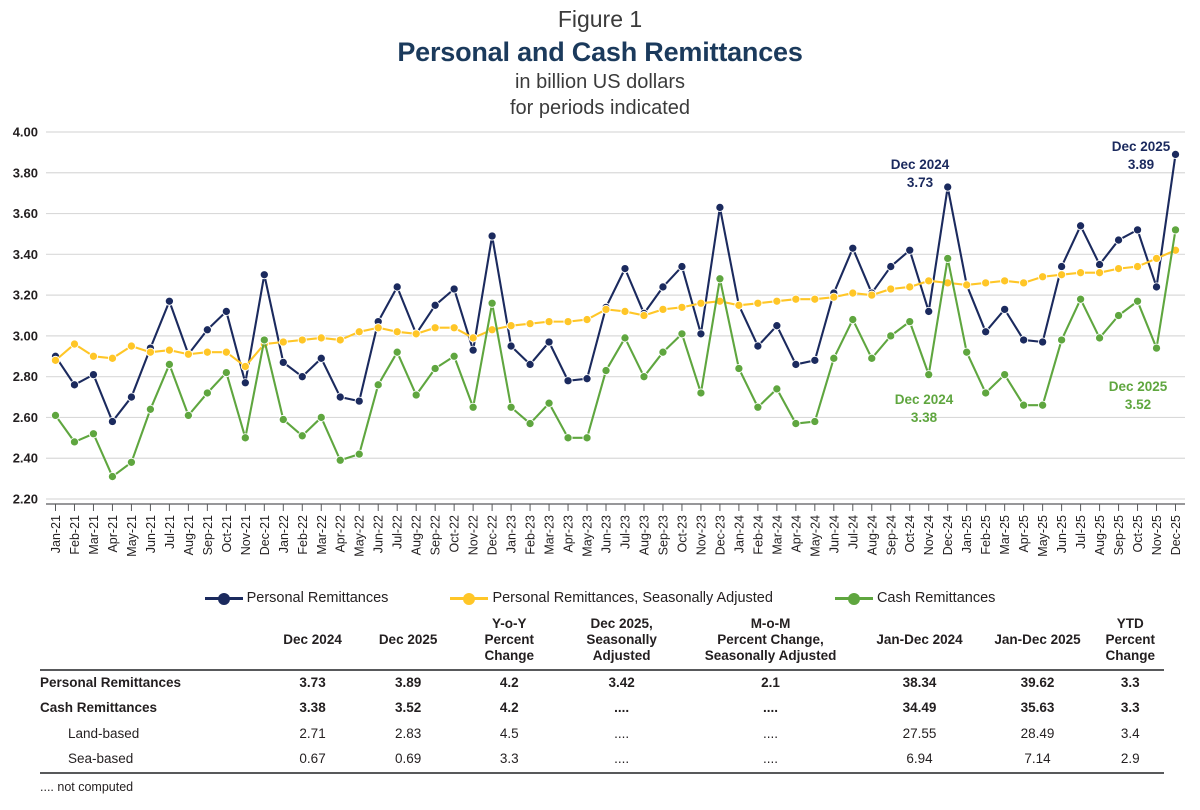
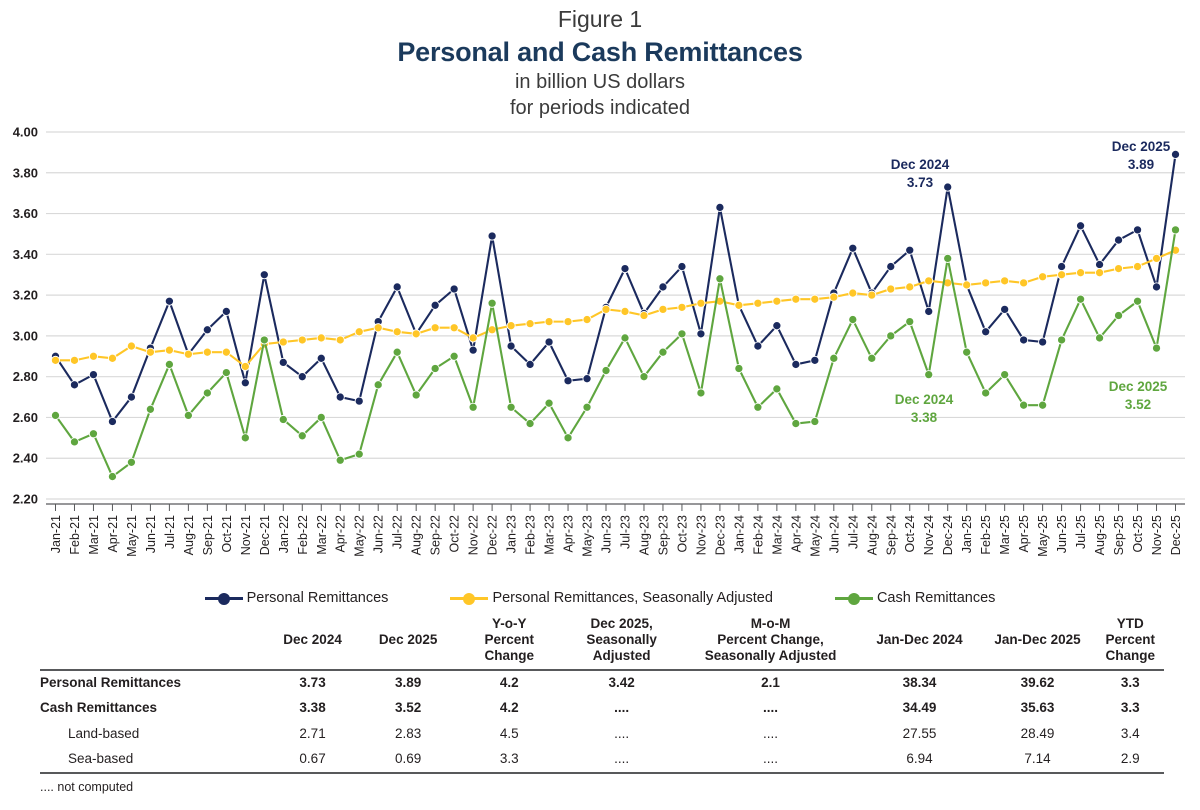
Personal Remittances, Seasonally Adjusted/Feb-21: 2.96 -> 2.88
Cash Remittances/May-23: 2.50 -> 2.65
